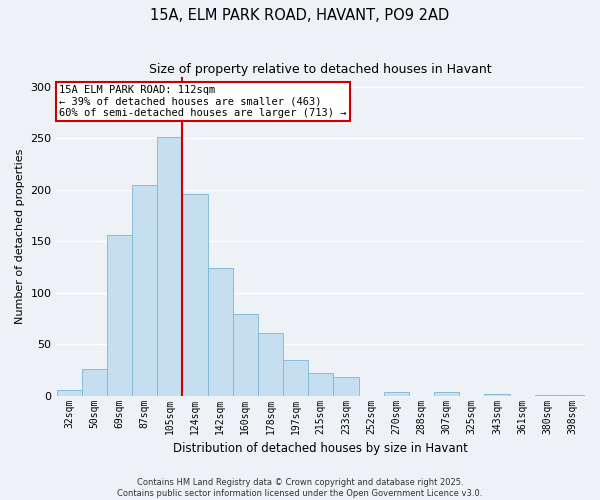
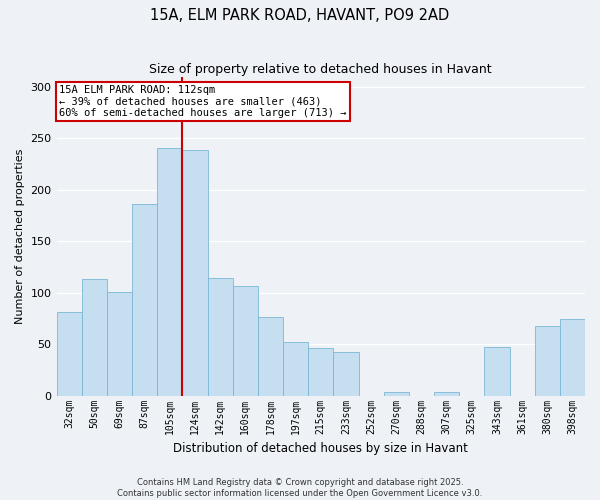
32sqm: 5 -> 81
50sqm: 26 -> 113
69sqm: 156 -> 101
87sqm: 205 -> 186
105sqm: 251 -> 241
124sqm: 196 -> 239
142sqm: 124 -> 114
160sqm: 79 -> 107
178sqm: 61 -> 76
197sqm: 35 -> 52
215sqm: 22 -> 46
233sqm: 18 -> 42
343sqm: 2 -> 47
380sqm: 1 -> 68
398sqm: 1 -> 74
